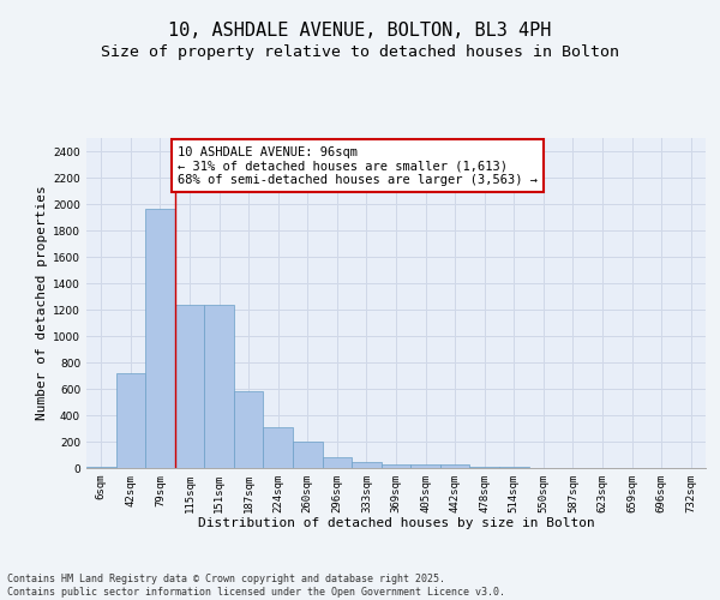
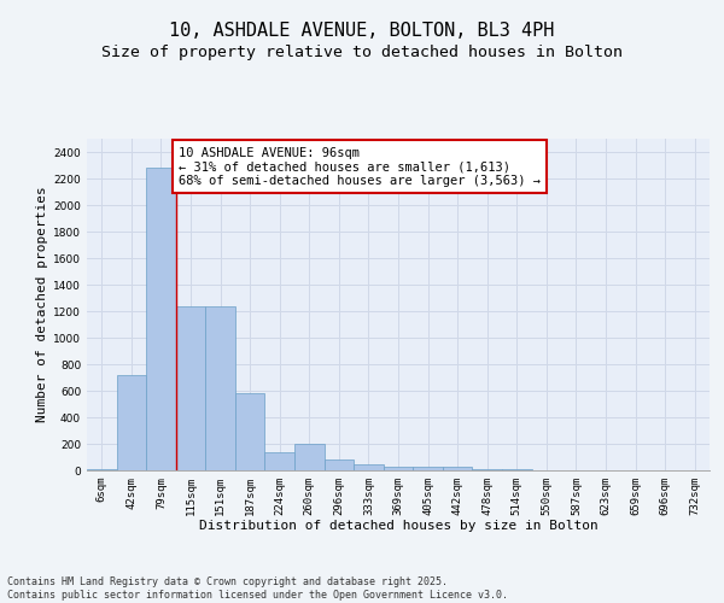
79sqm: 1960 -> 2280
224sqm: 300 -> 140
